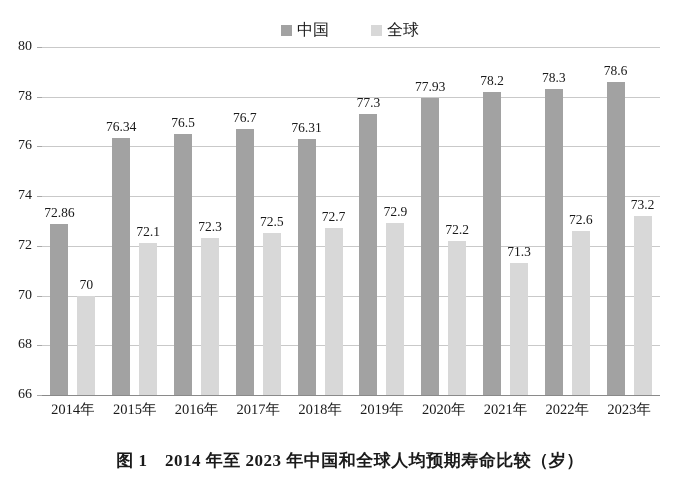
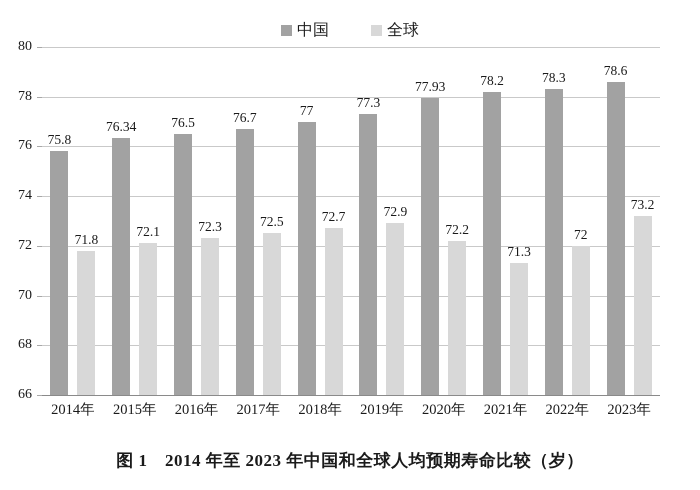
中国/2014年: 72.86 -> 75.8
全球/2014年: 70 -> 71.8
中国/2018年: 76.31 -> 77
全球/2022年: 72.6 -> 72
